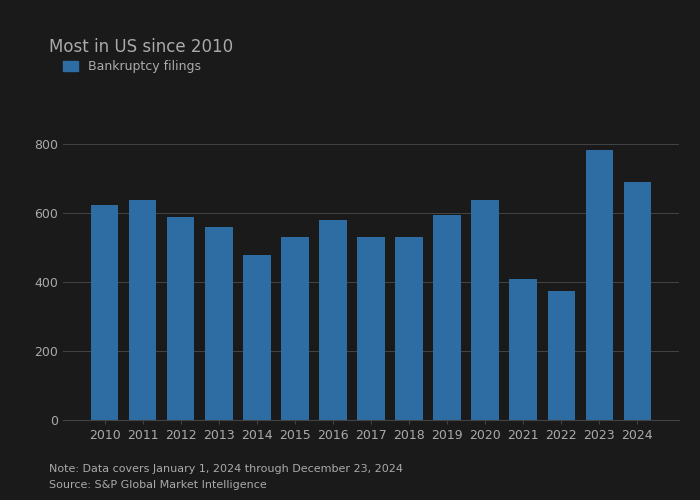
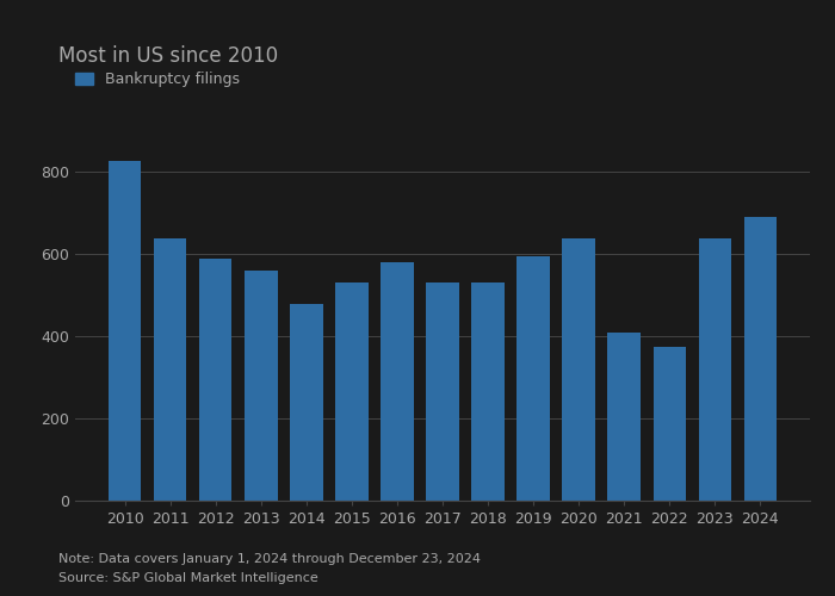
2010: 625 -> 828
2023: 785 -> 638
